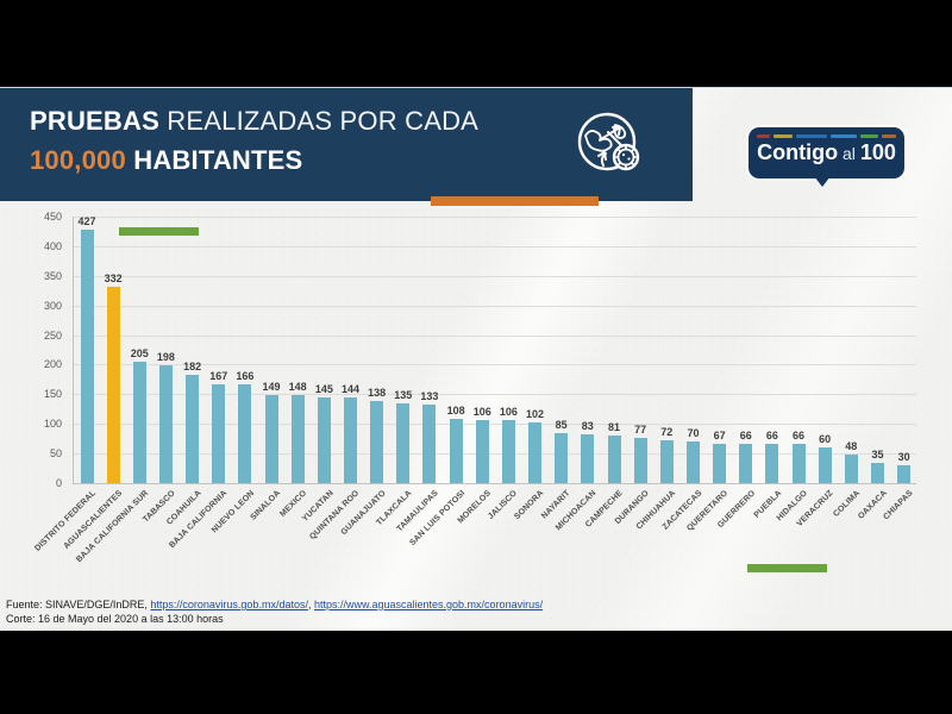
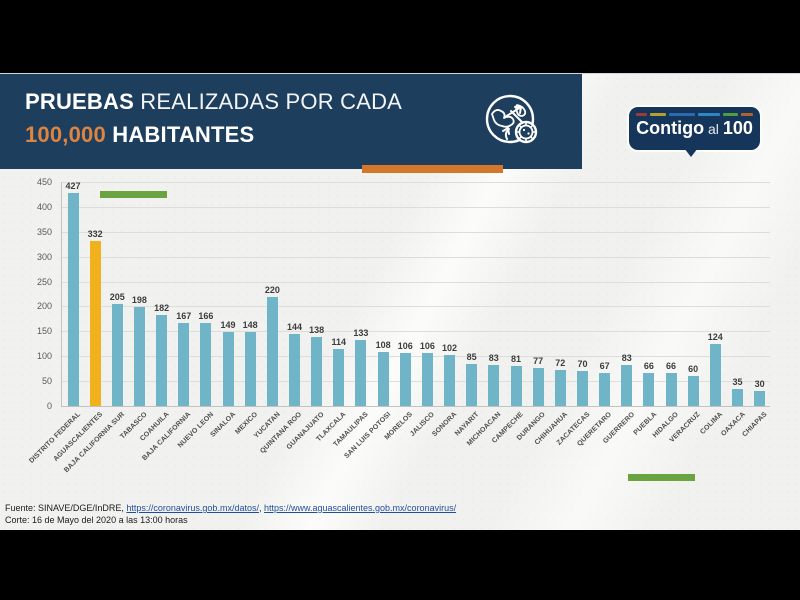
YUCATAN: 145 -> 220
TLAXCALA: 135 -> 114
GUERRERO: 66 -> 83
COLIMA: 48 -> 124
